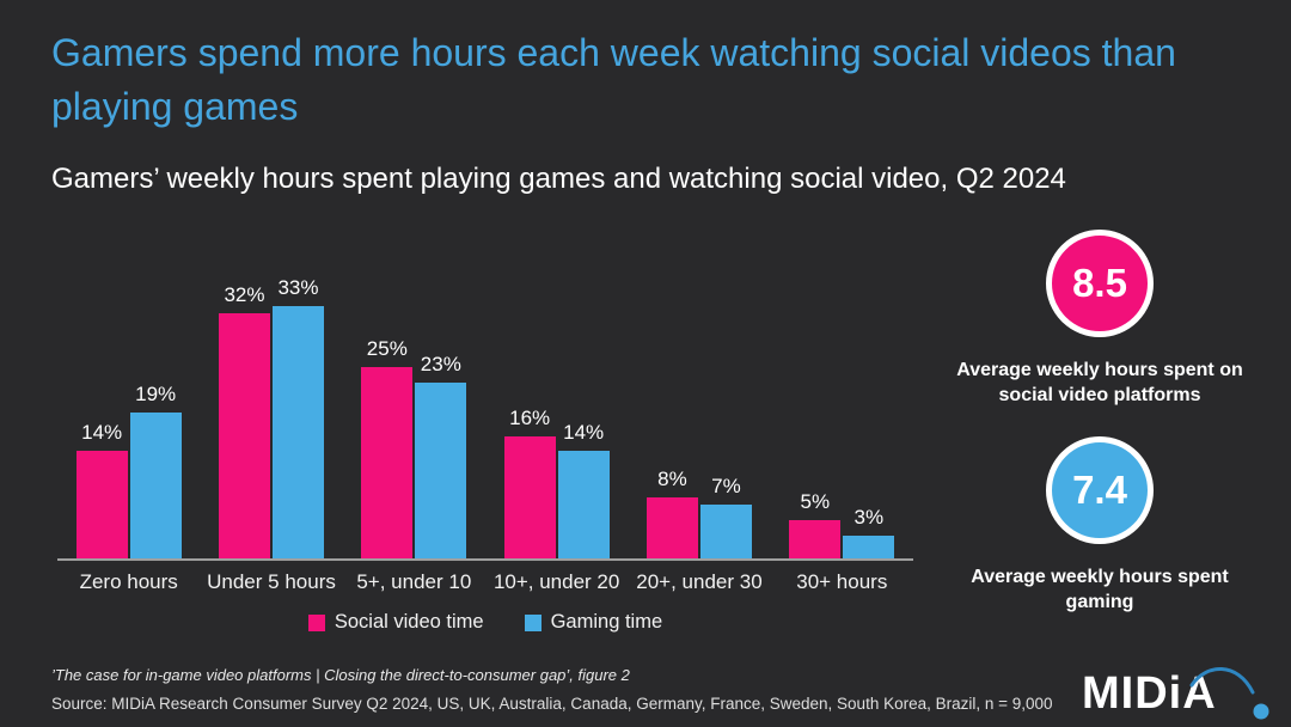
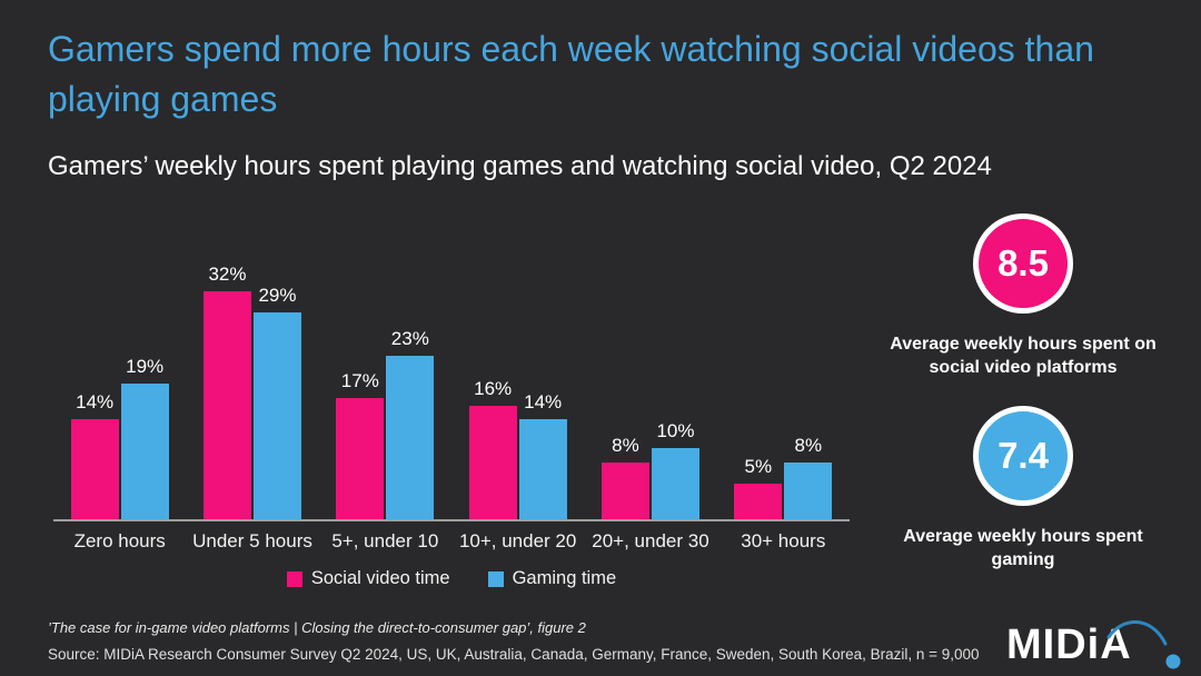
Gaming time/Under 5 hours: 33% -> 29%
Social video time/5+, under 10: 25% -> 17%
Gaming time/20+, under 30: 7% -> 10%
Gaming time/30+ hours: 3% -> 8%
